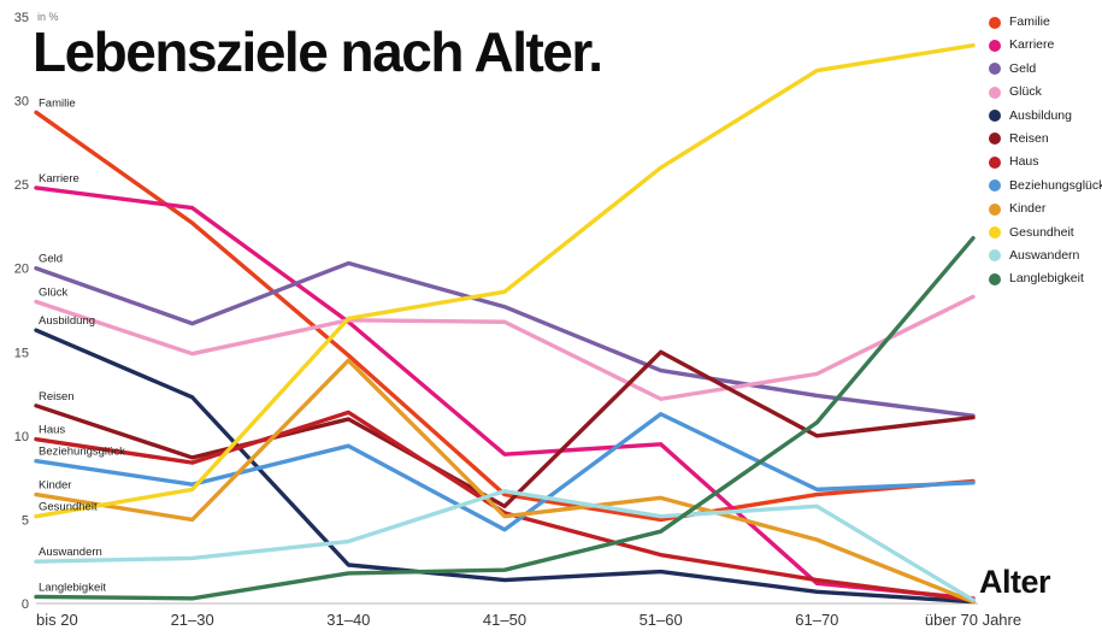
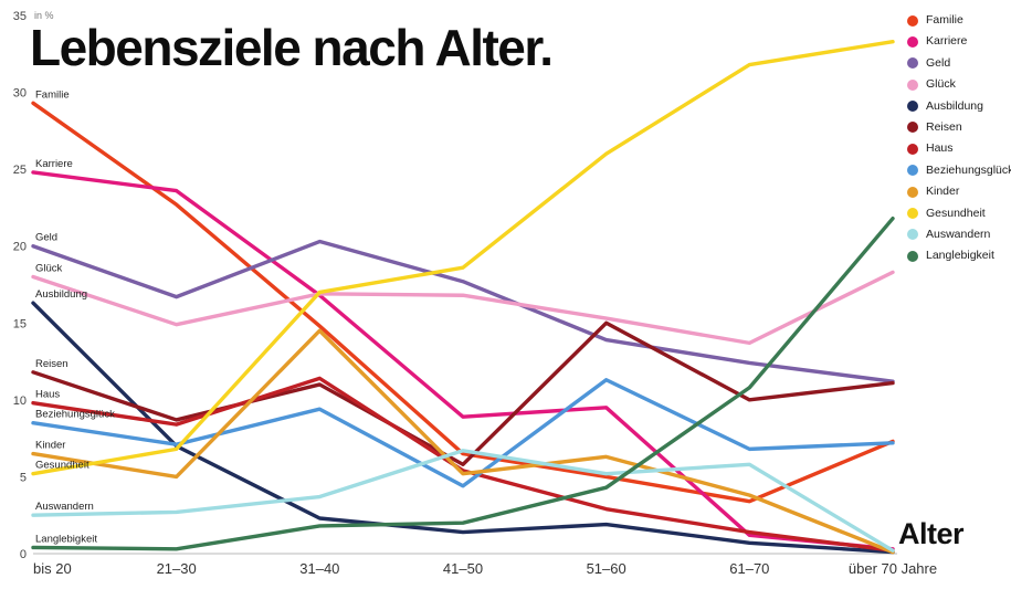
Ausbildung/21–30: 12.3 -> 7.0
Glück/51–60: 12.2 -> 15.3
Familie/61–70: 6.5 -> 3.4
